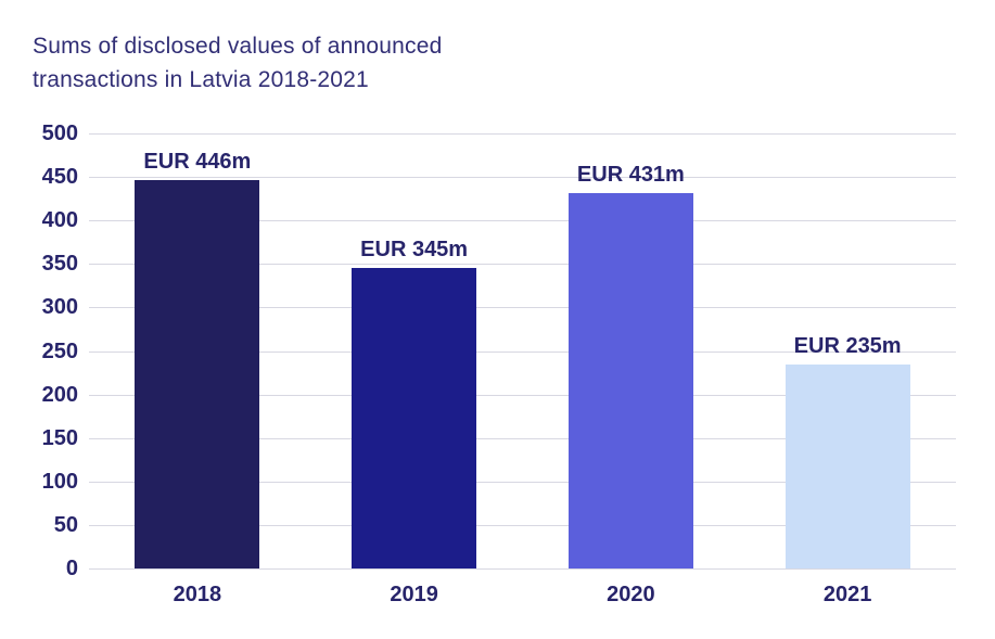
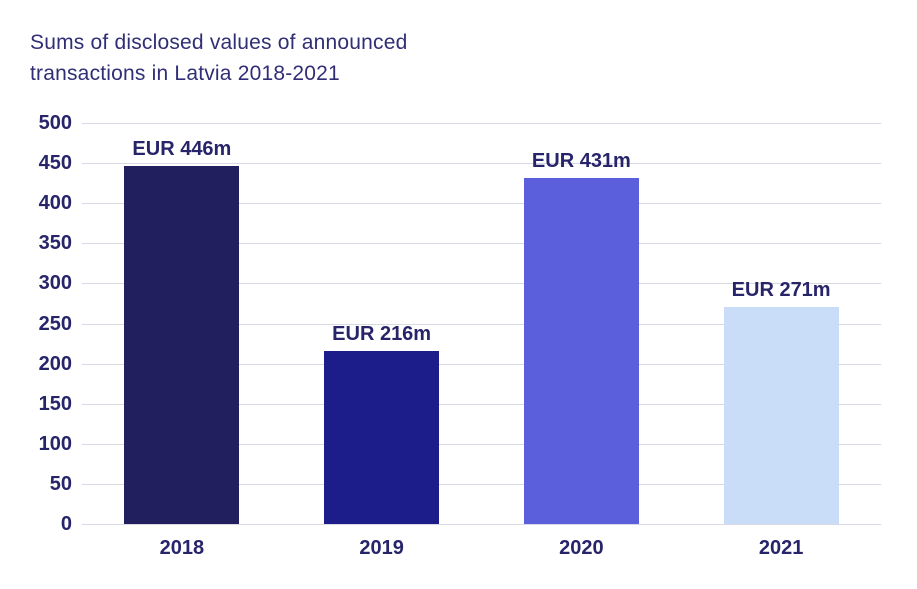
2019: 345m -> 216m
2021: 235m -> 271m
